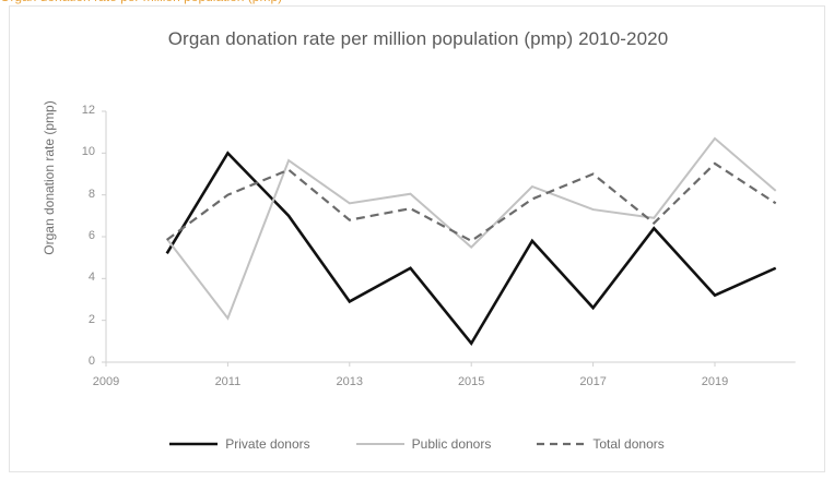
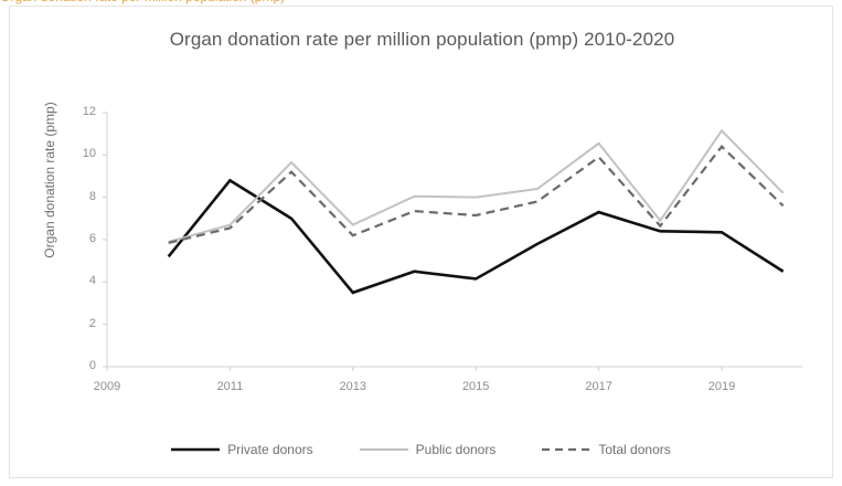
Private donors/2011: 10.0 -> 8.8
Public donors/2011: 2.1 -> 6.7
Total donors/2011: 8.0 -> 6.5
Private donors/2013: 2.9 -> 3.5
Public donors/2013: 7.6 -> 6.7
Total donors/2013: 6.8 -> 6.2
Private donors/2015: 0.9 -> 4.2
Public donors/2015: 5.5 -> 8.0
Total donors/2015: 5.8 -> 7.2
Private donors/2017: 2.6 -> 7.3
Public donors/2017: 7.3 -> 10.6
Total donors/2017: 9.0 -> 9.9
Private donors/2019: 3.2 -> 6.3
Public donors/2019: 10.7 -> 11.2
Total donors/2019: 9.5 -> 10.4
